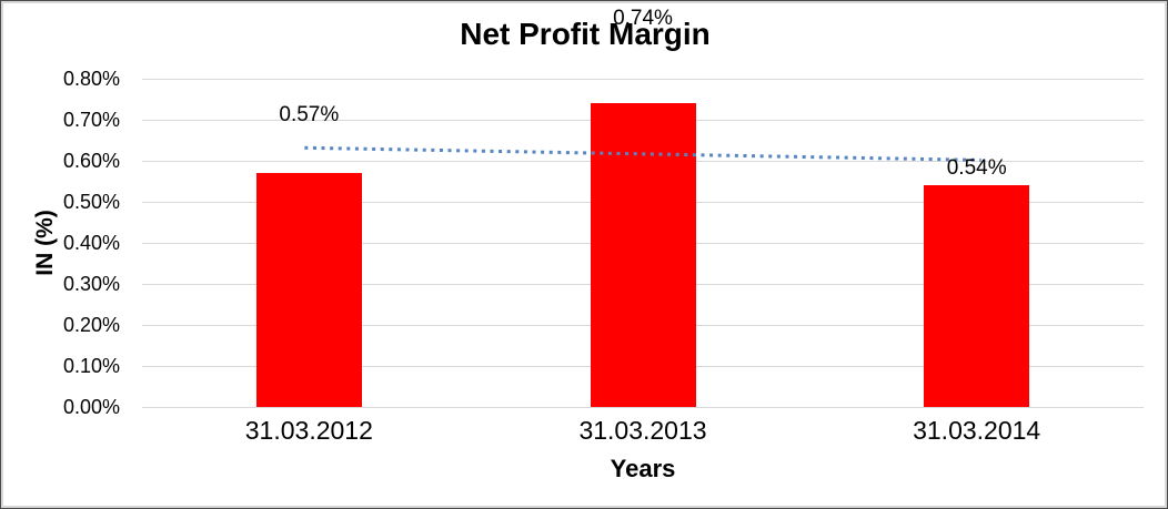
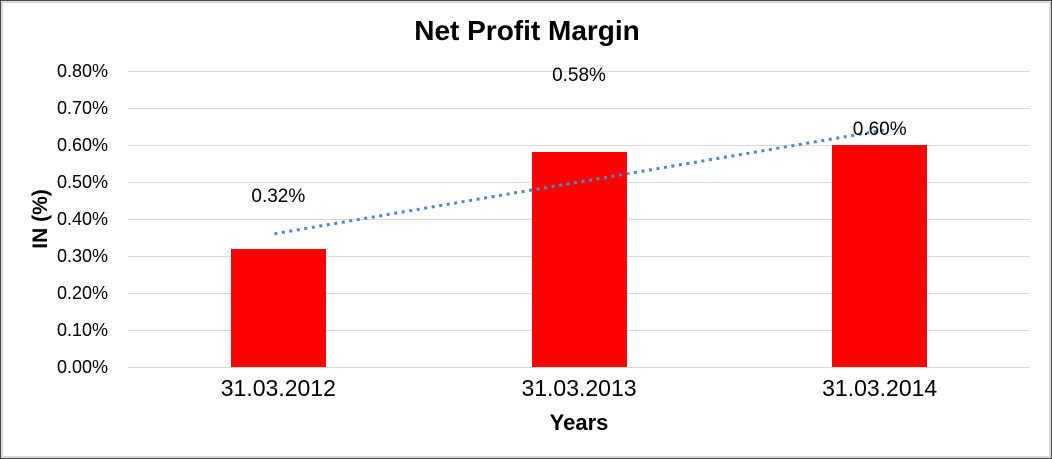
31.03.2012: 0.57% -> 0.32%
31.03.2013: 0.74% -> 0.58%
31.03.2014: 0.54% -> 0.60%
